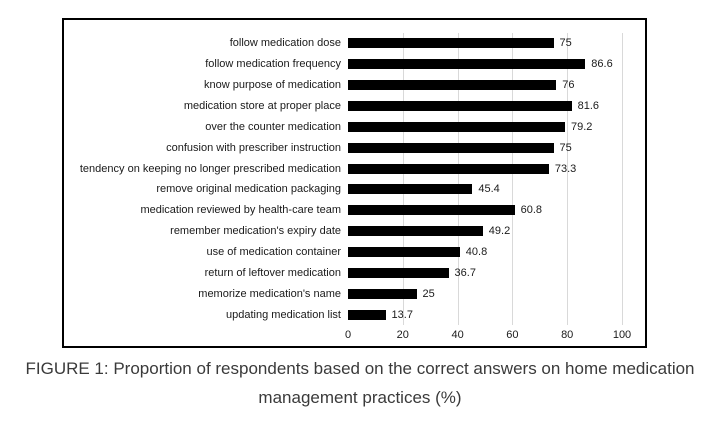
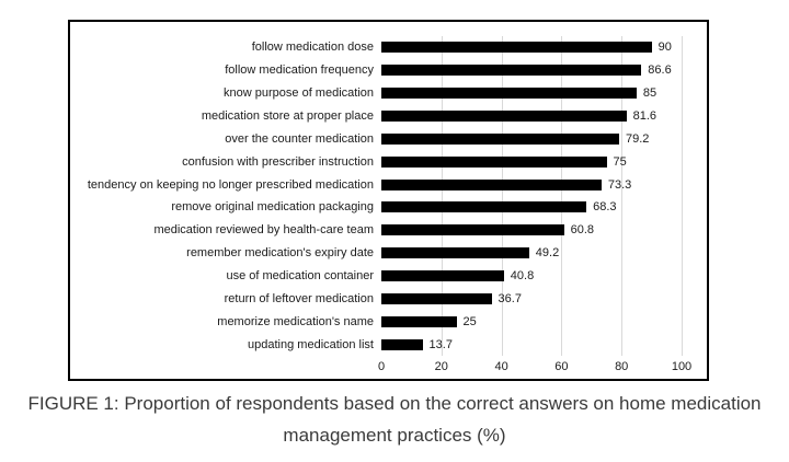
follow medication dose: 75 -> 90
know purpose of medication: 76 -> 85
remove original medication packaging: 45.4 -> 68.3
